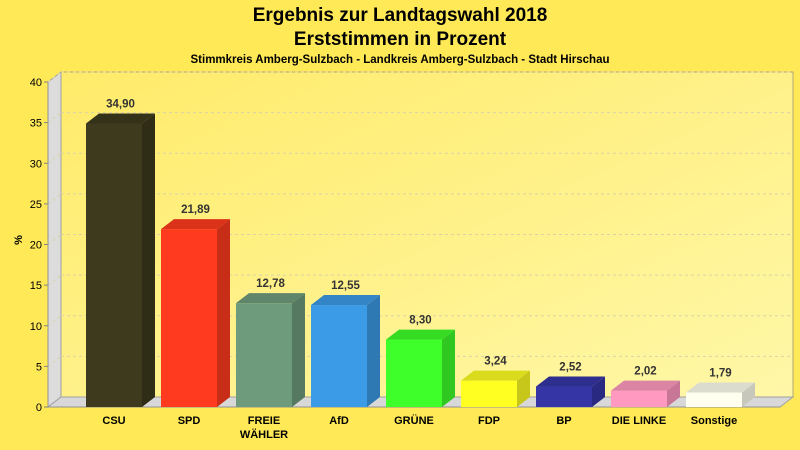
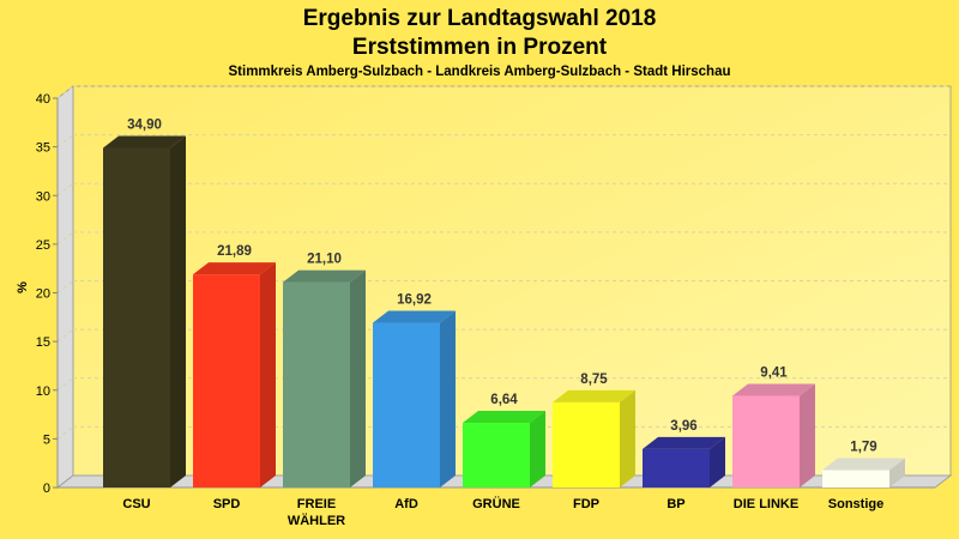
FREIE WÄHLER: 12,78 -> 21,10
AfD: 12,55 -> 16,92
GRÜNE: 8,30 -> 6,64
FDP: 3,24 -> 8,75
BP: 2,52 -> 3,96
DIE LINKE: 2,02 -> 9,41
